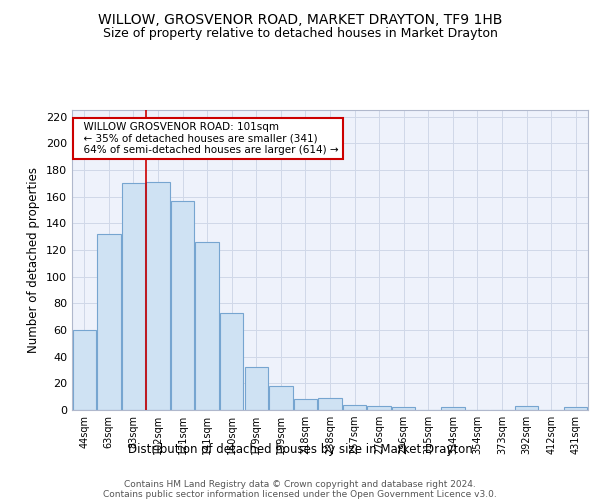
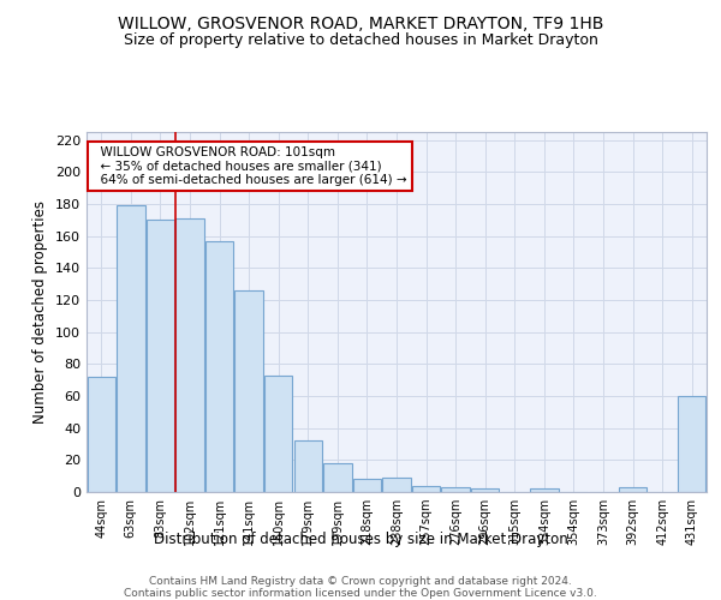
44sqm: 60 -> 72
63sqm: 132 -> 179
431sqm: 2 -> 60
